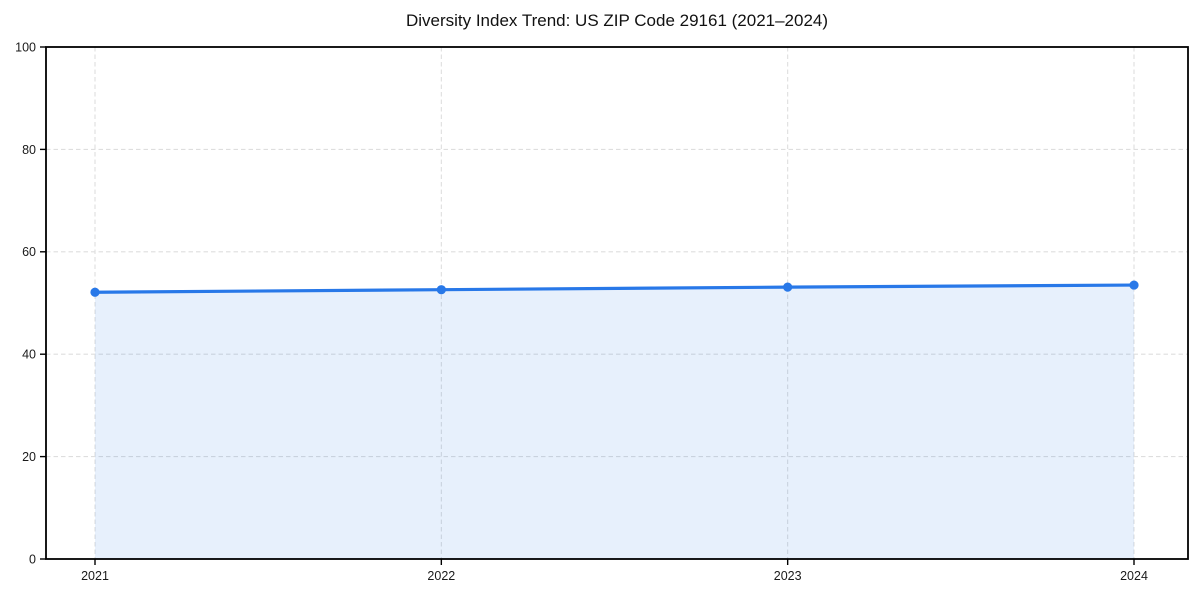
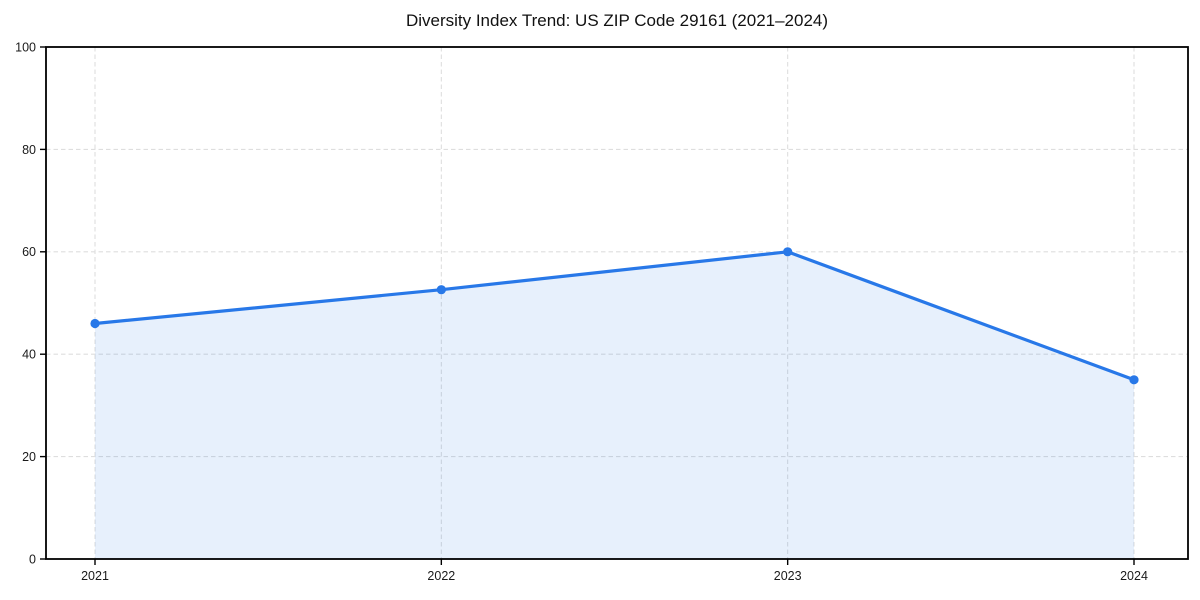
2021: 52 -> 46
2023: 53 -> 60
2024: 54 -> 35
